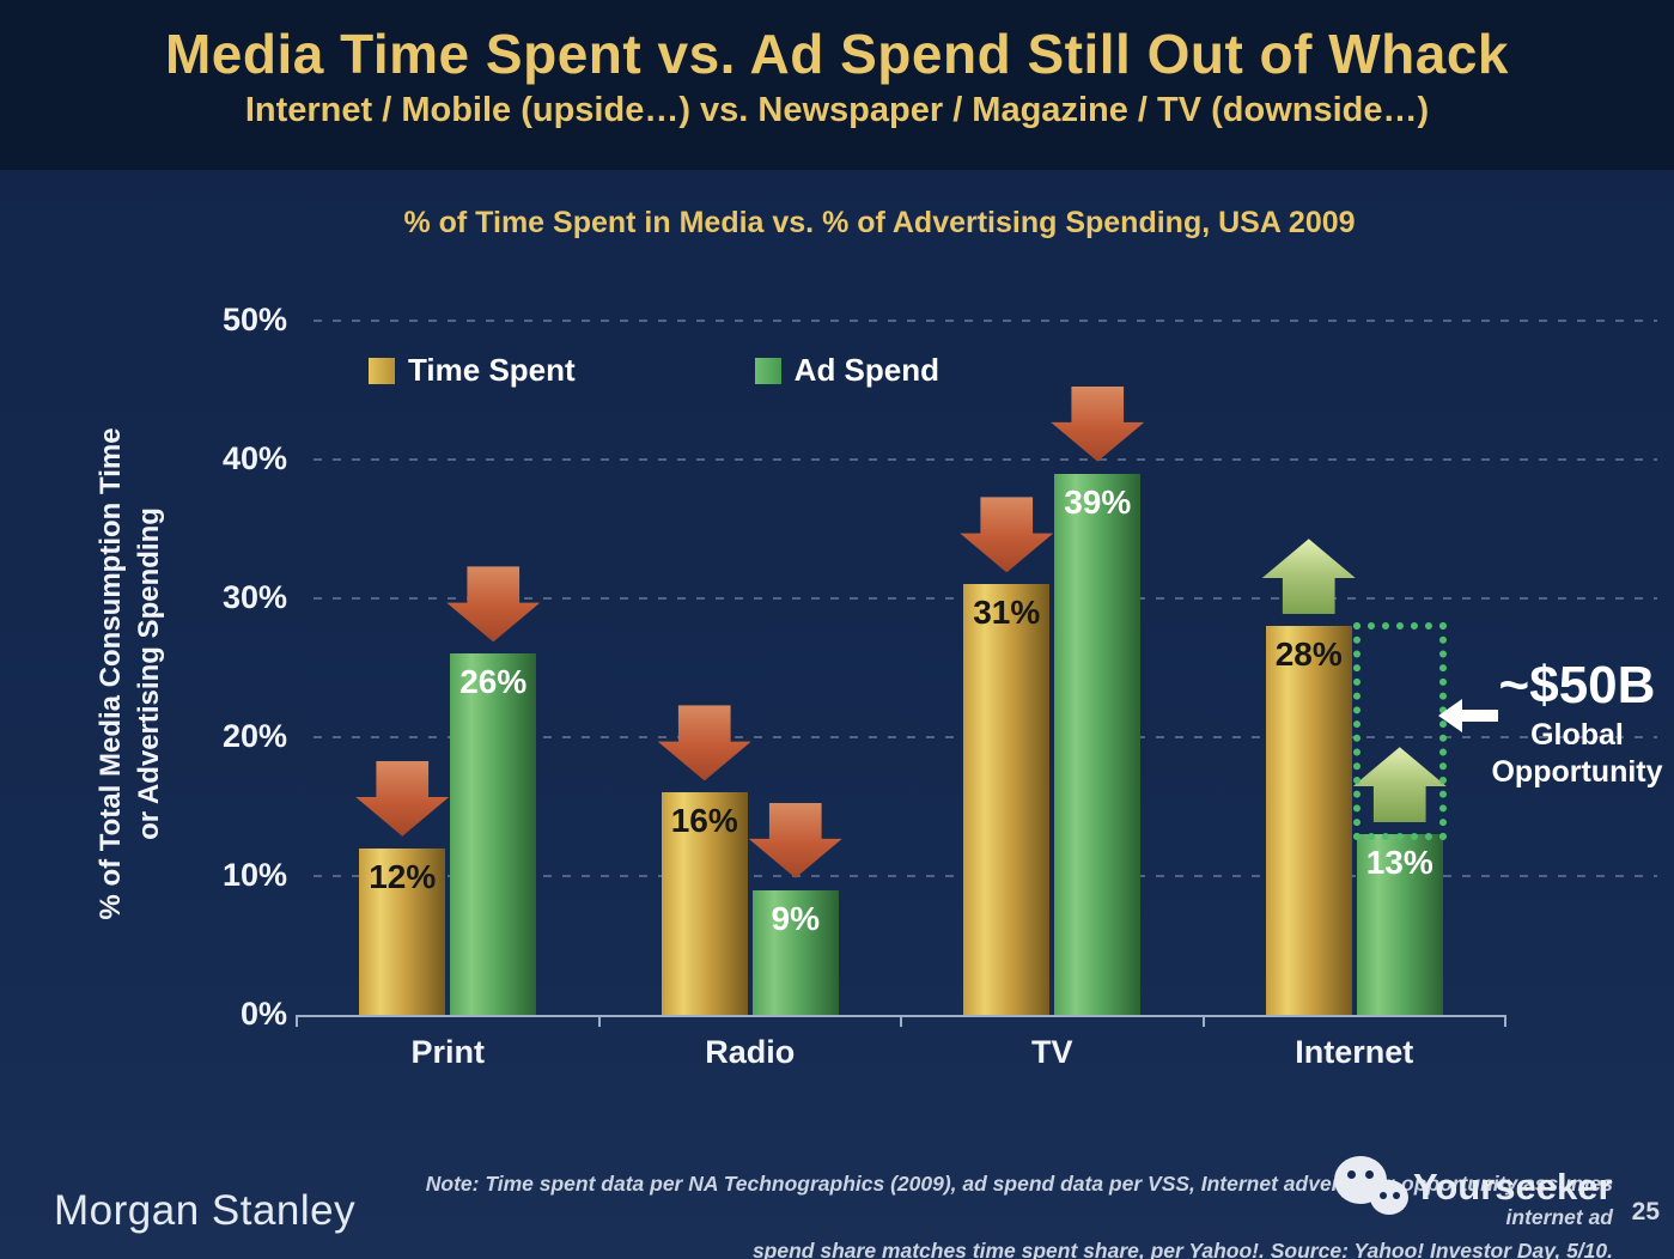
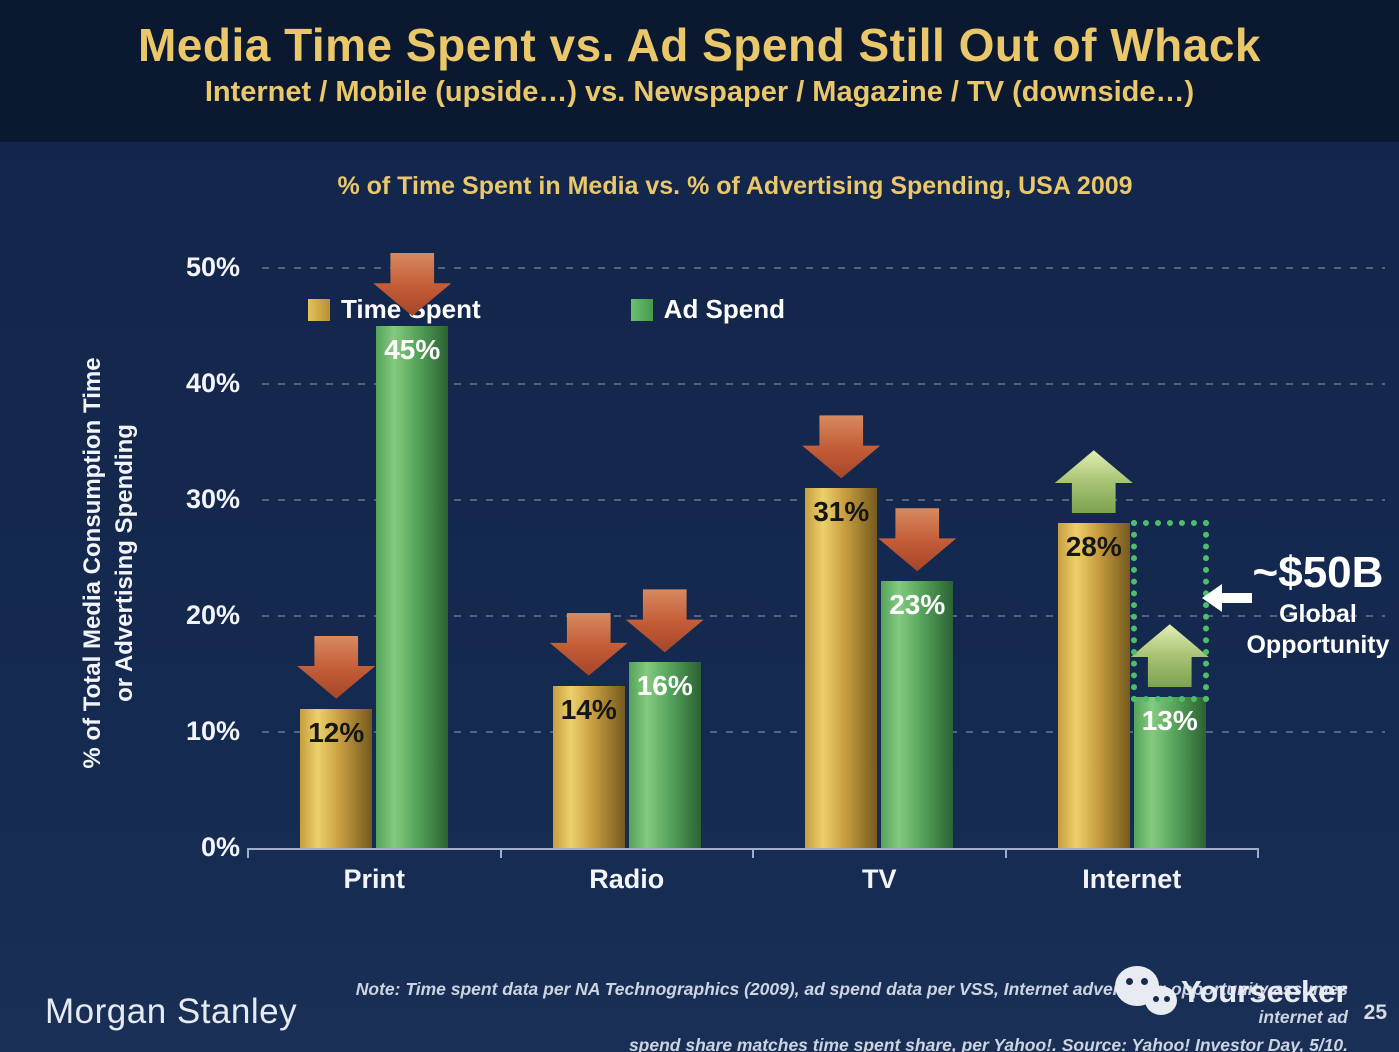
Ad Spend/Print: 26% -> 45%
Time Spent/Radio: 16% -> 14%
Ad Spend/Radio: 9% -> 16%
Ad Spend/TV: 39% -> 23%
